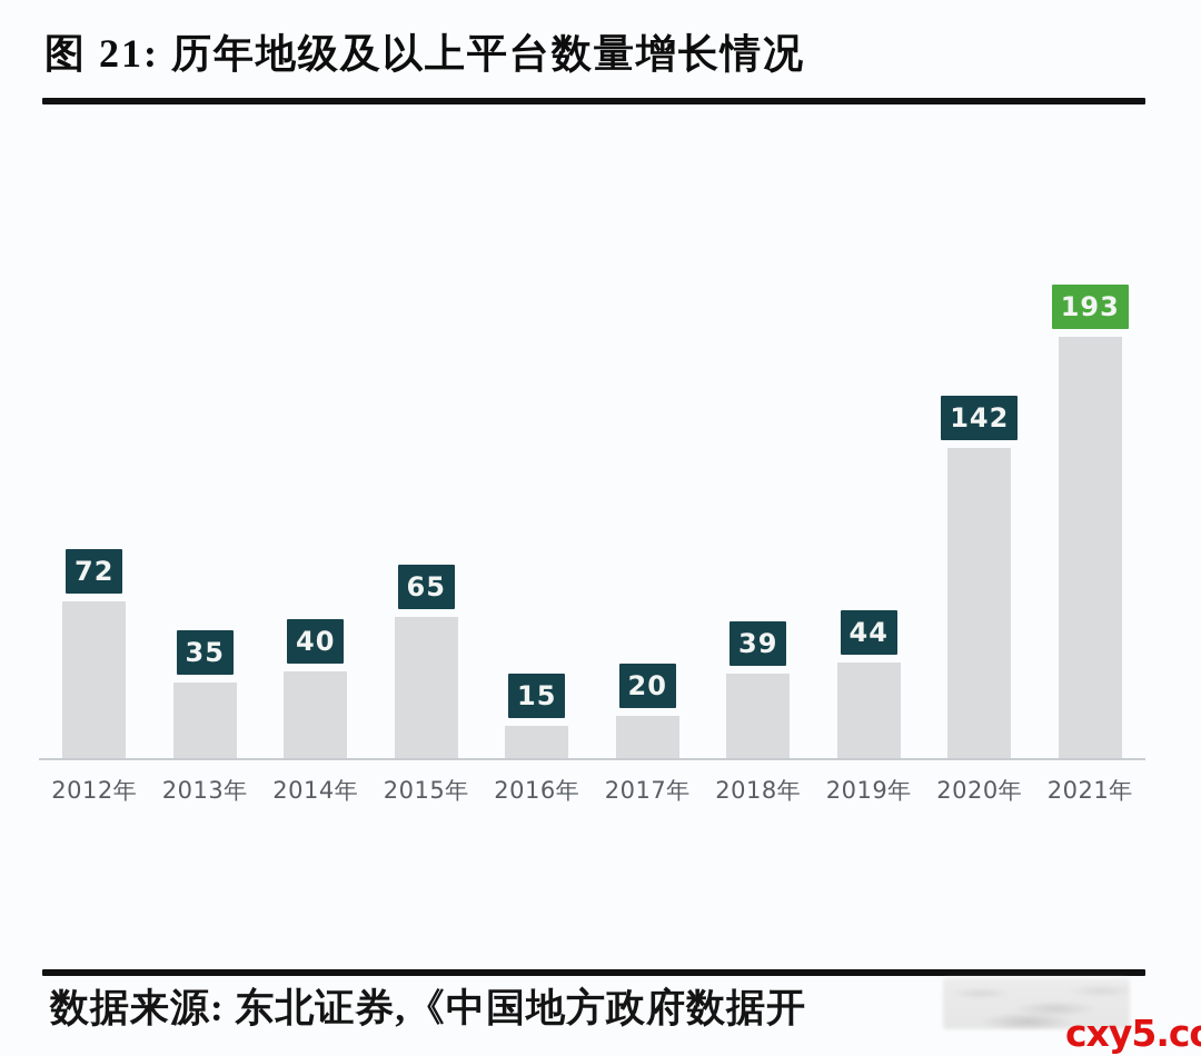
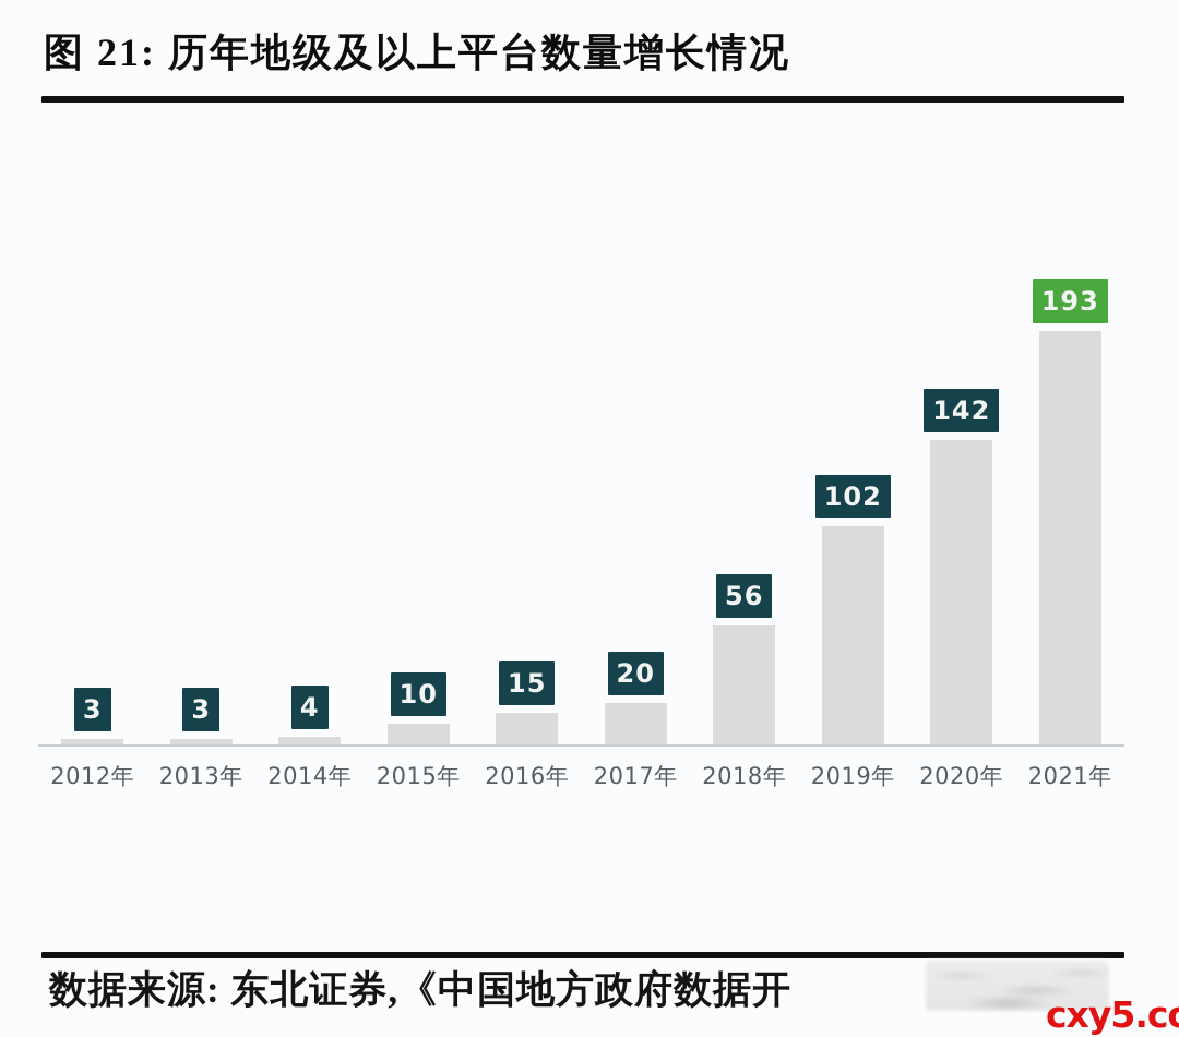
2012年: 72 -> 3
2013年: 35 -> 3
2014年: 40 -> 4
2015年: 65 -> 10
2018年: 39 -> 56
2019年: 44 -> 102
